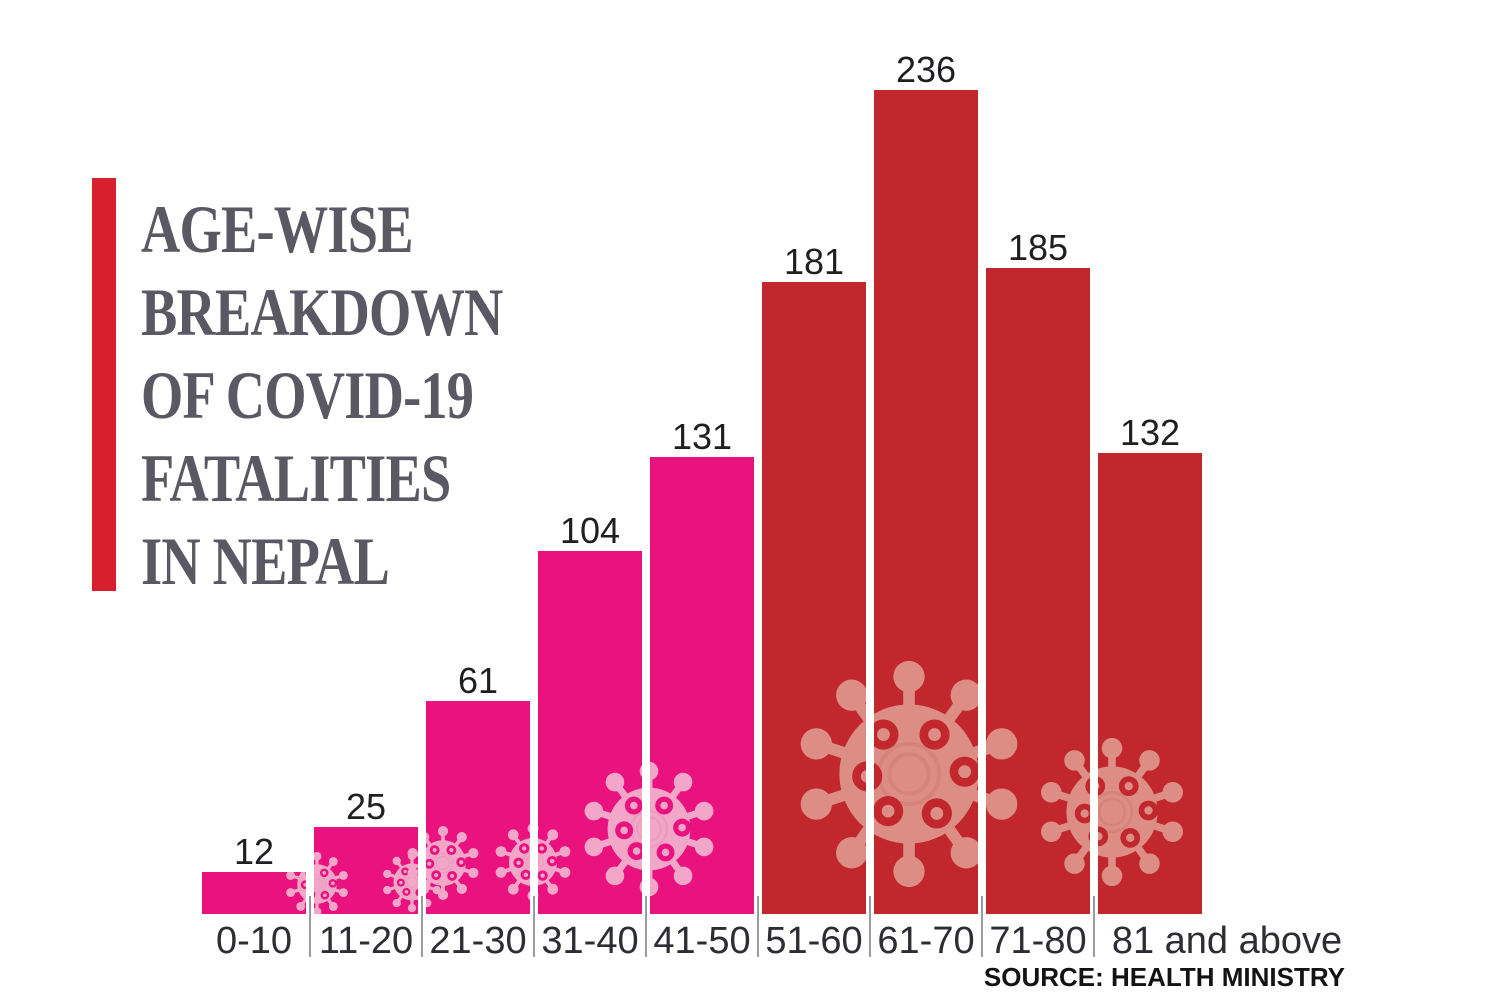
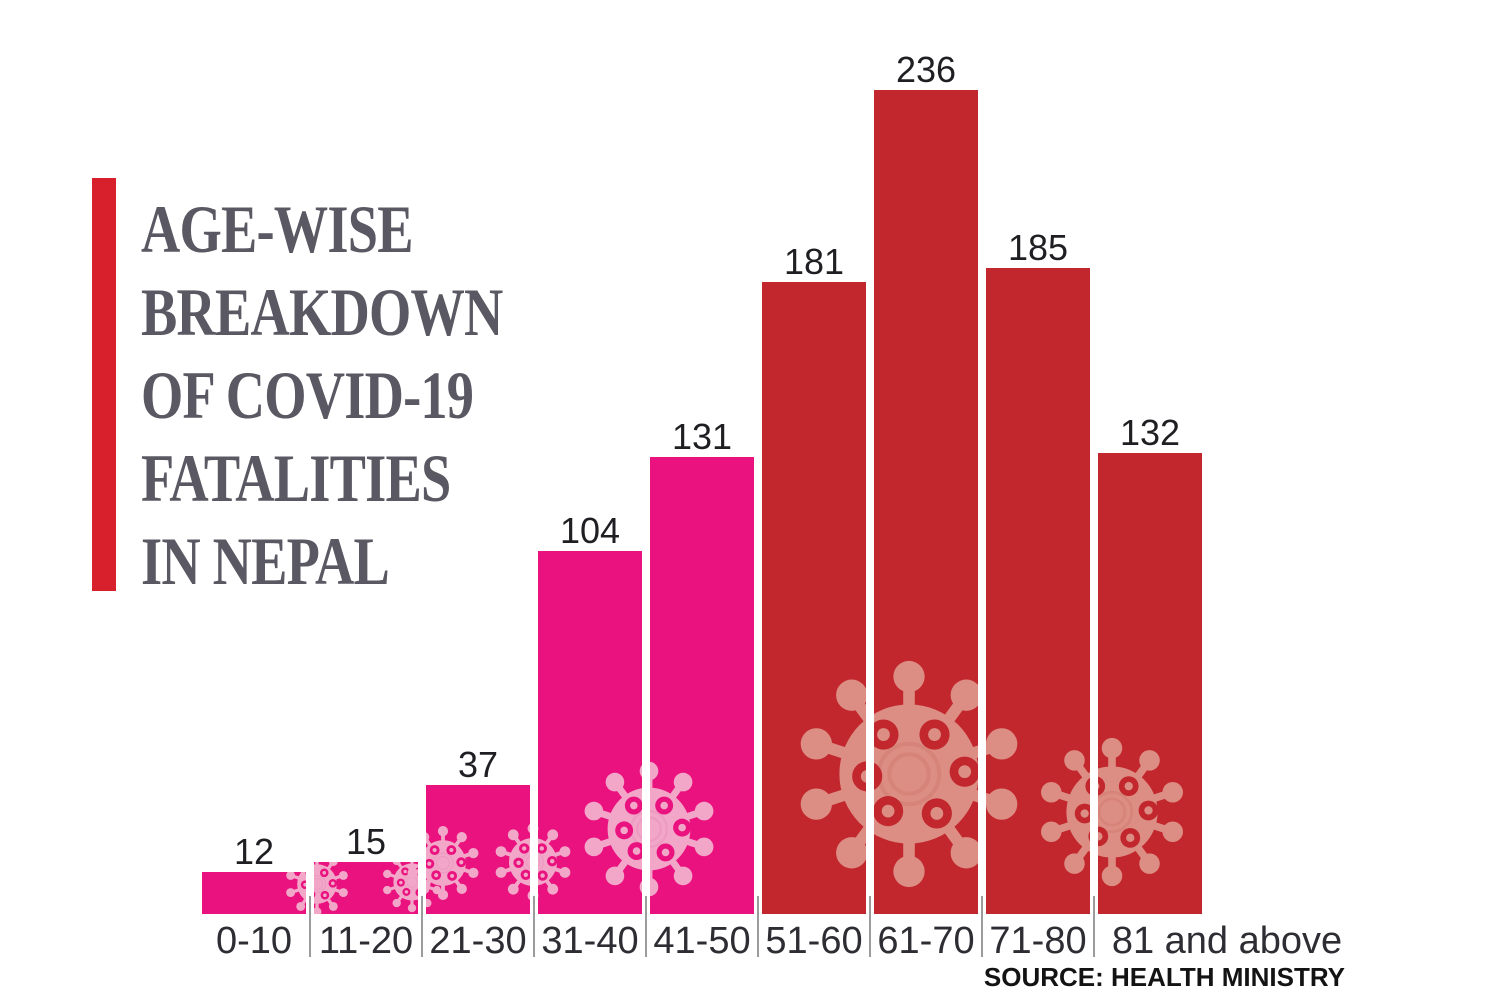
11-20: 25 -> 15
21-30: 61 -> 37
